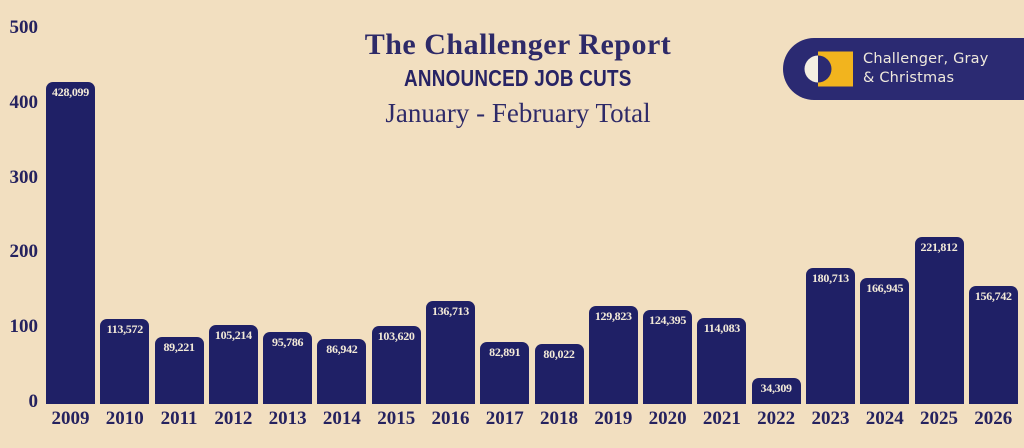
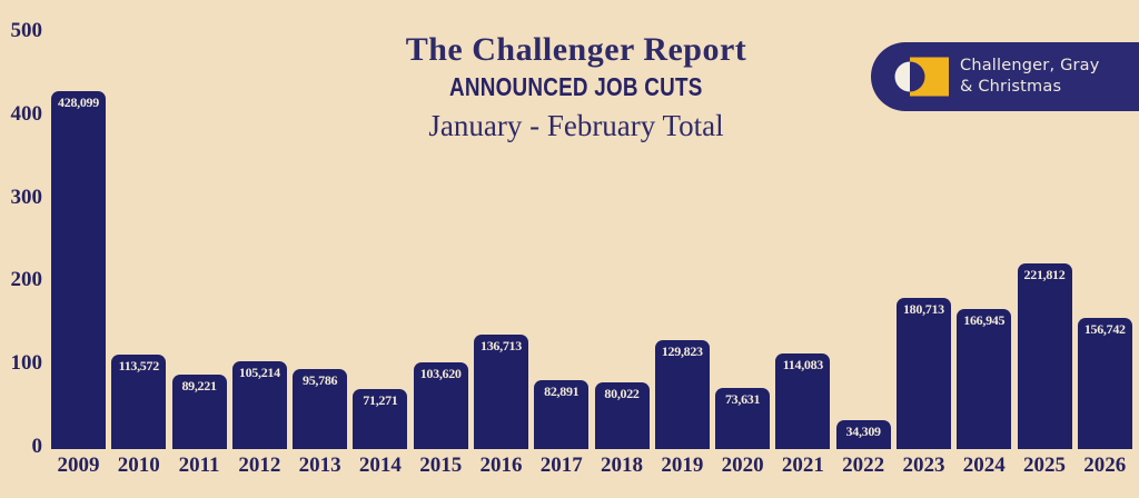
2014: 86,942 -> 71,271
2020: 124,395 -> 73,631
